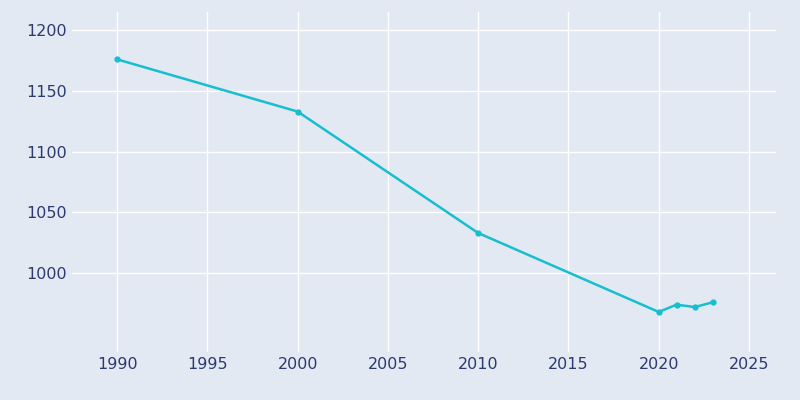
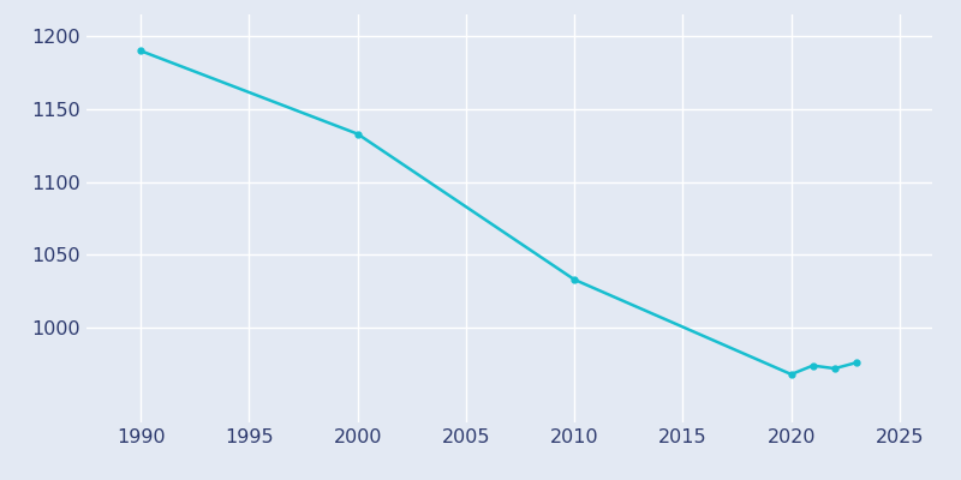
1990: 1176 -> 1190
